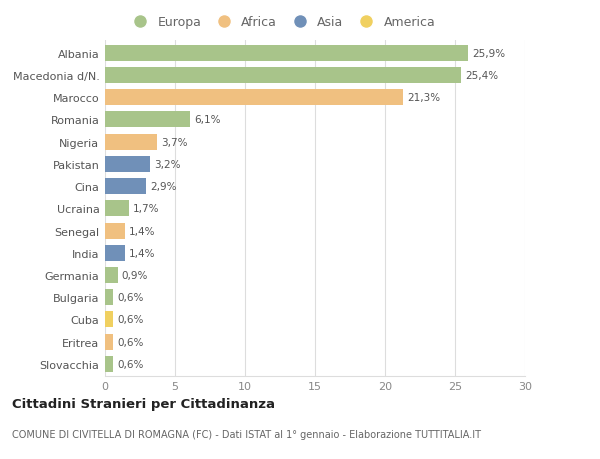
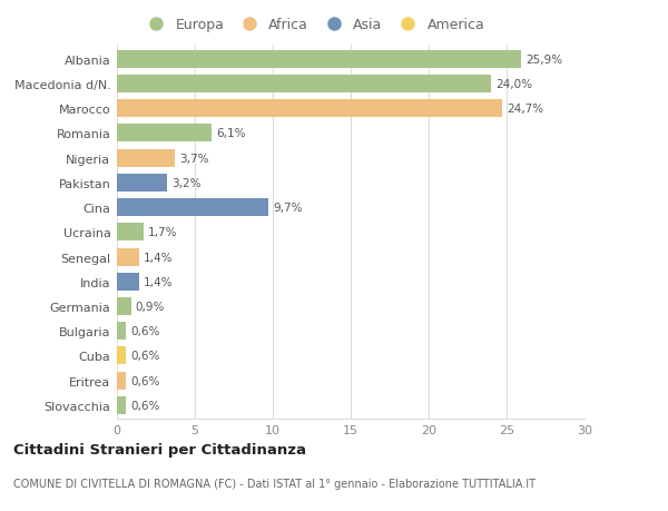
Macedonia d/N.: 25,4% -> 24,0%
Marocco: 21,3% -> 24,7%
Cina: 2,9% -> 9,7%
